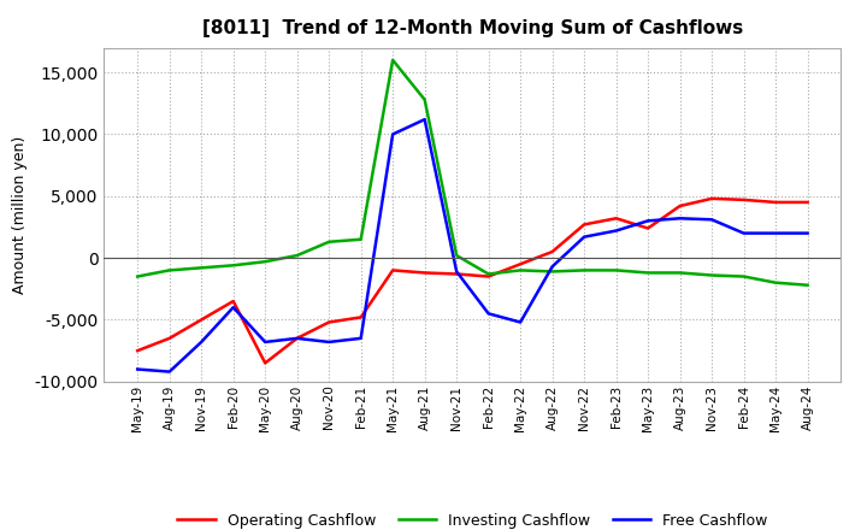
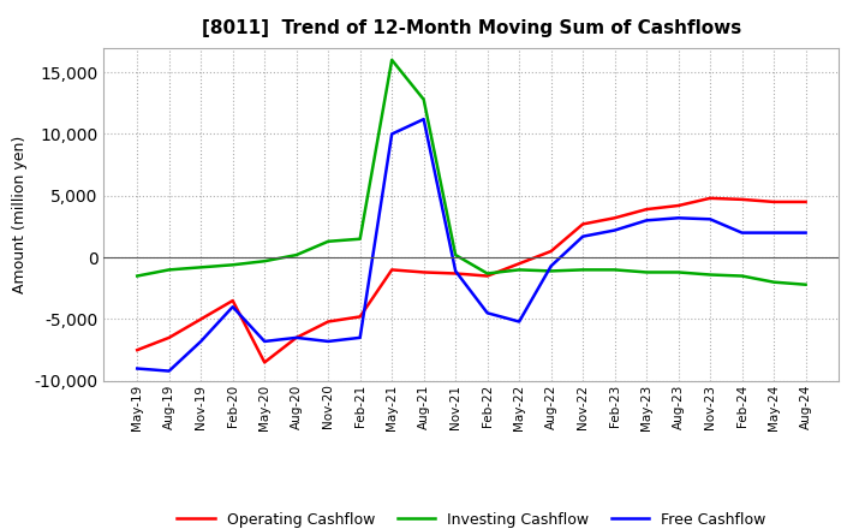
Operating Cashflow/May-23: 2,400 -> 3,900
